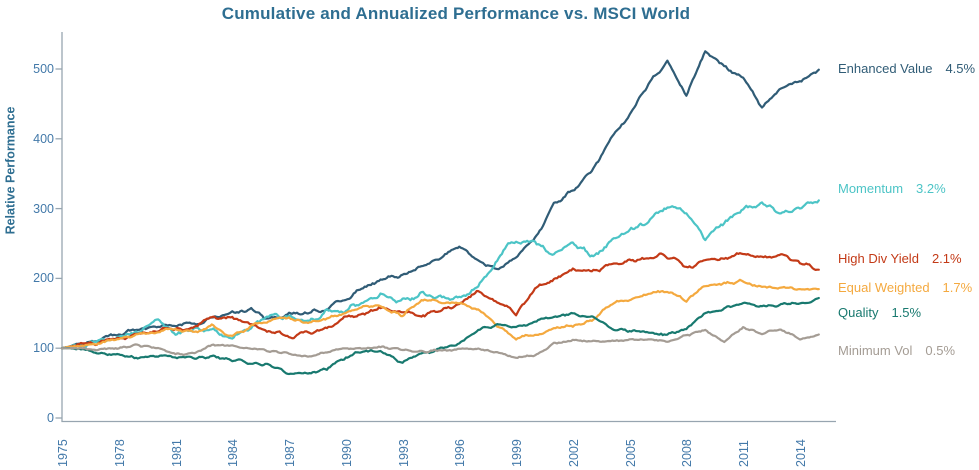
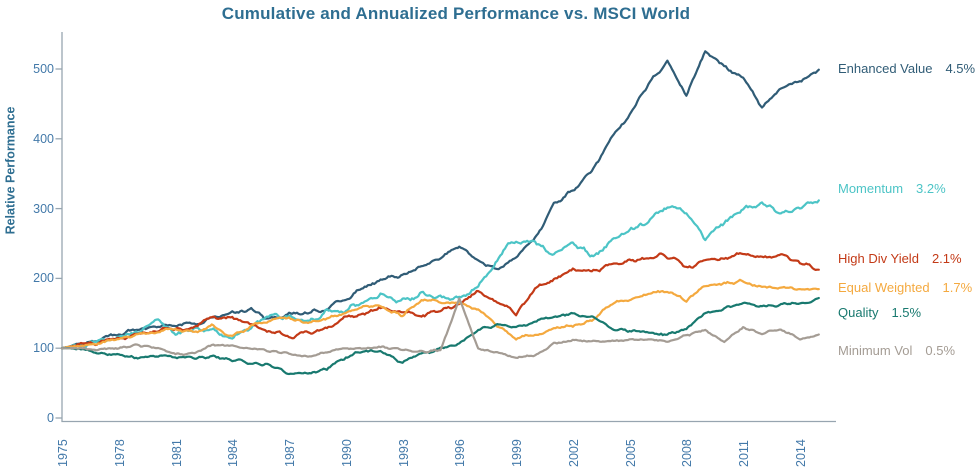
Minimum Vol/1996: 100 -> 170
